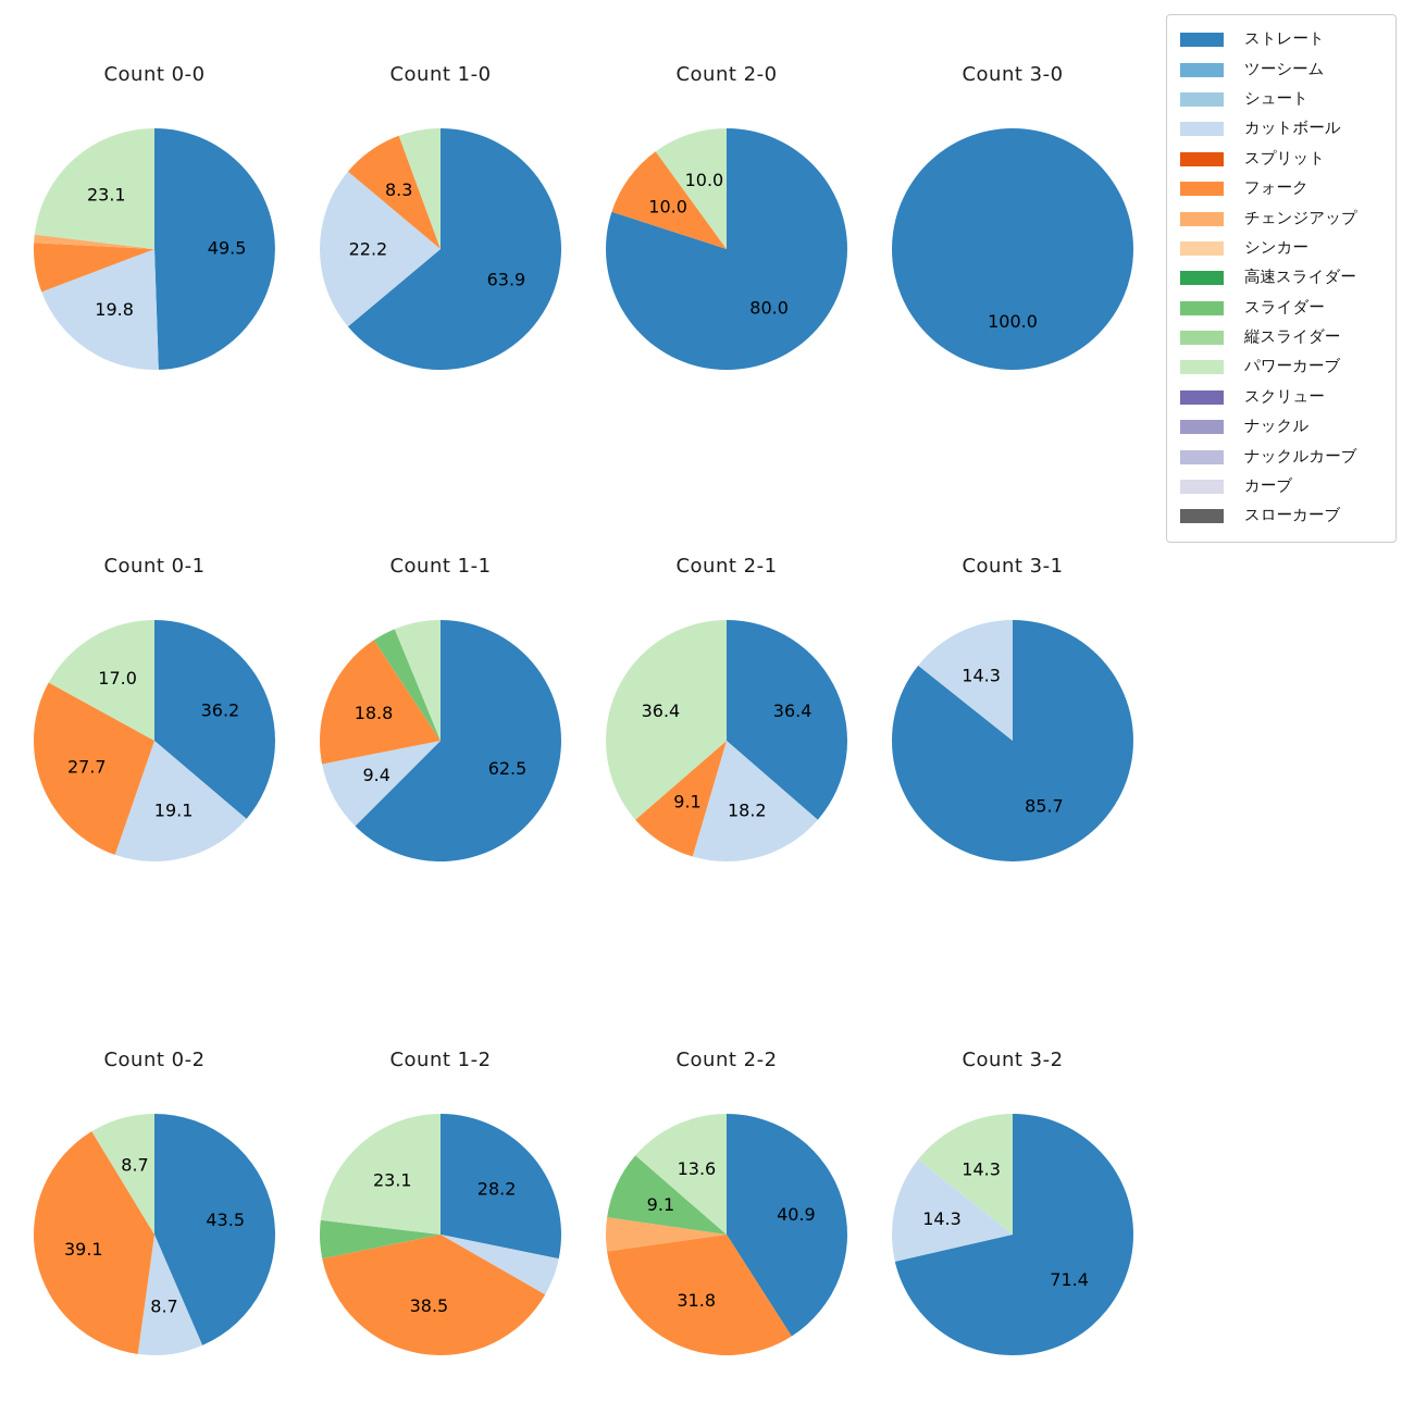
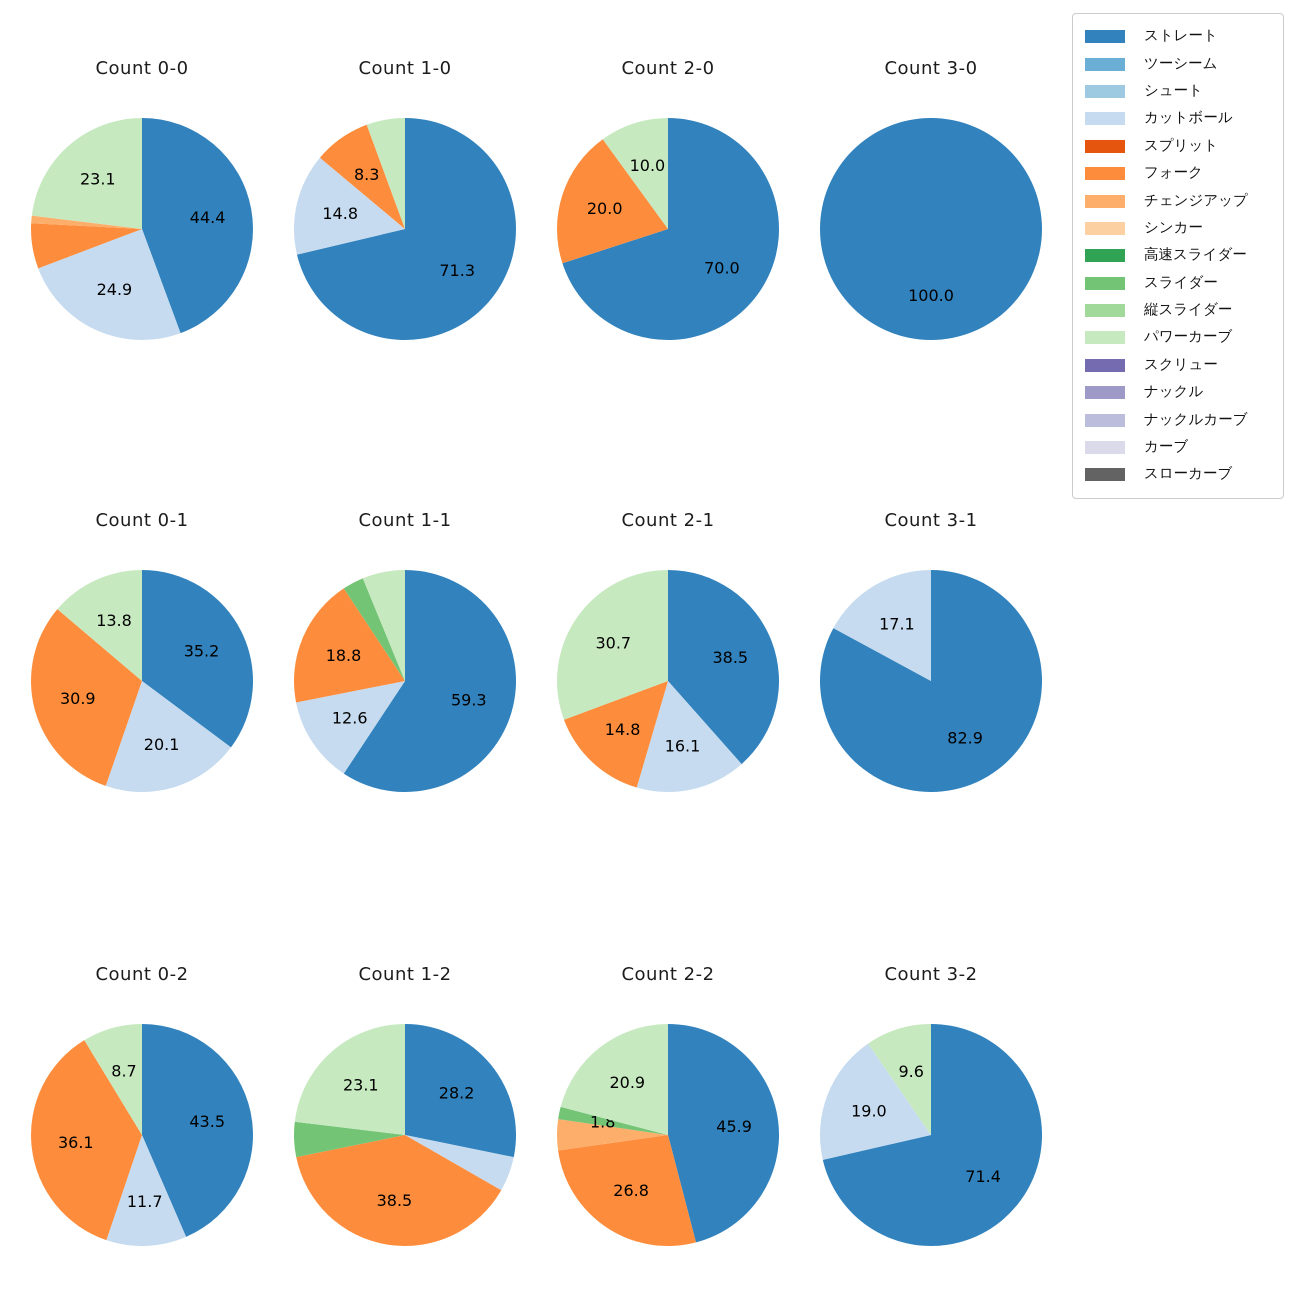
Count 0-0/ストレート: 49.5 -> 44.4
Count 0-0/カットボール: 19.8 -> 24.9
Count 1-0/ストレート: 63.9 -> 71.3
Count 1-0/カットボール: 22.2 -> 14.8
Count 2-0/ストレート: 80.0 -> 70.0
Count 2-0/フォーク: 10.0 -> 20.0
Count 0-1/ストレート: 36.2 -> 35.2
Count 0-1/カットボール: 19.1 -> 20.1
Count 0-1/フォーク: 27.7 -> 30.9
Count 0-1/パワーカーブ: 17.0 -> 13.8
Count 1-1/ストレート: 62.5 -> 59.3
Count 1-1/カットボール: 9.4 -> 12.6
Count 2-1/ストレート: 36.4 -> 38.5
Count 2-1/カットボール: 18.2 -> 16.1
Count 2-1/フォーク: 9.1 -> 14.8
Count 2-1/パワーカーブ: 36.4 -> 30.7
Count 3-1/ストレート: 85.7 -> 82.9
Count 3-1/カットボール: 14.3 -> 17.1
Count 0-2/カットボール: 8.7 -> 11.7
Count 0-2/フォーク: 39.1 -> 36.1
Count 2-2/ストレート: 40.9 -> 45.9
Count 2-2/フォーク: 31.8 -> 26.8
Count 2-2/スライダー: 9.1 -> 1.8
Count 2-2/パワーカーブ: 13.6 -> 20.9
Count 3-2/カットボール: 14.3 -> 19.0
Count 3-2/パワーカーブ: 14.3 -> 9.6
